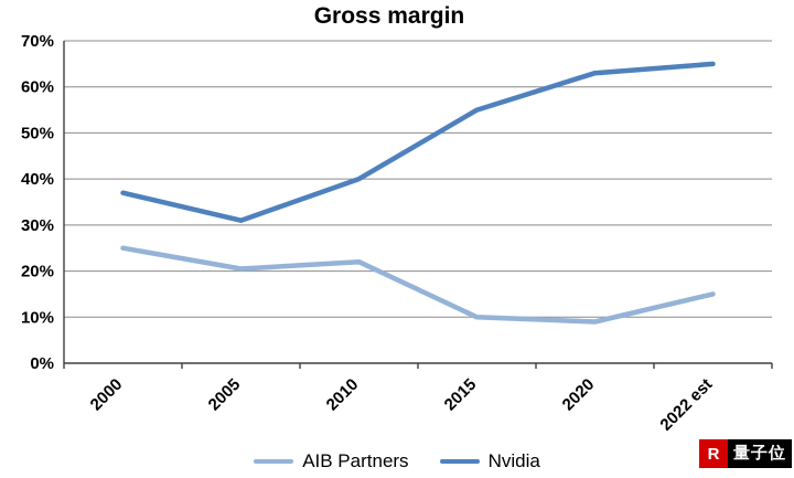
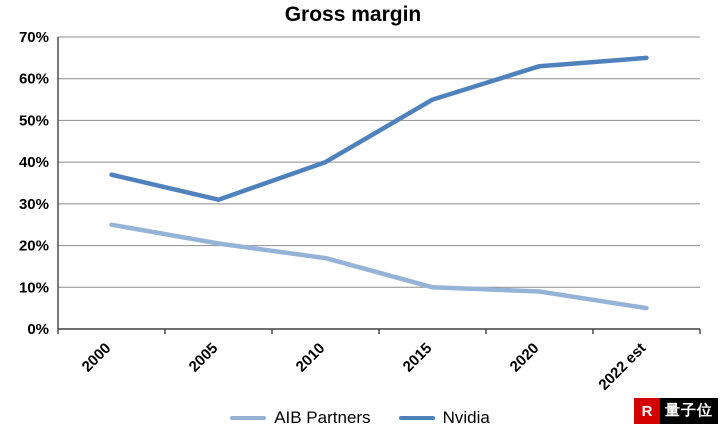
AIB Partners/2010: 22% -> 17%
AIB Partners/2022 est: 15% -> 5%
